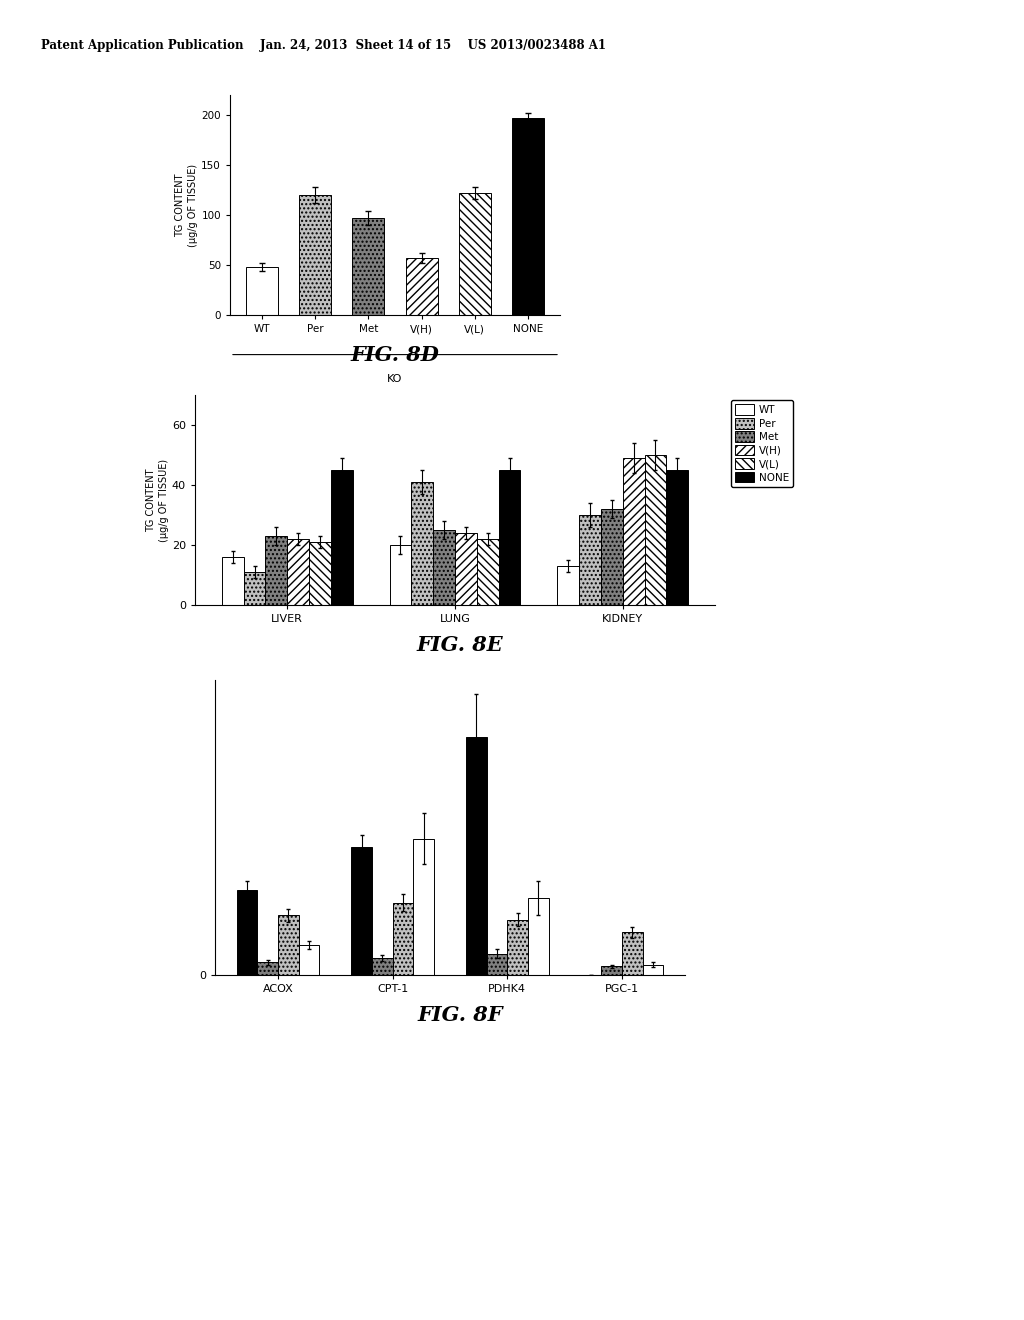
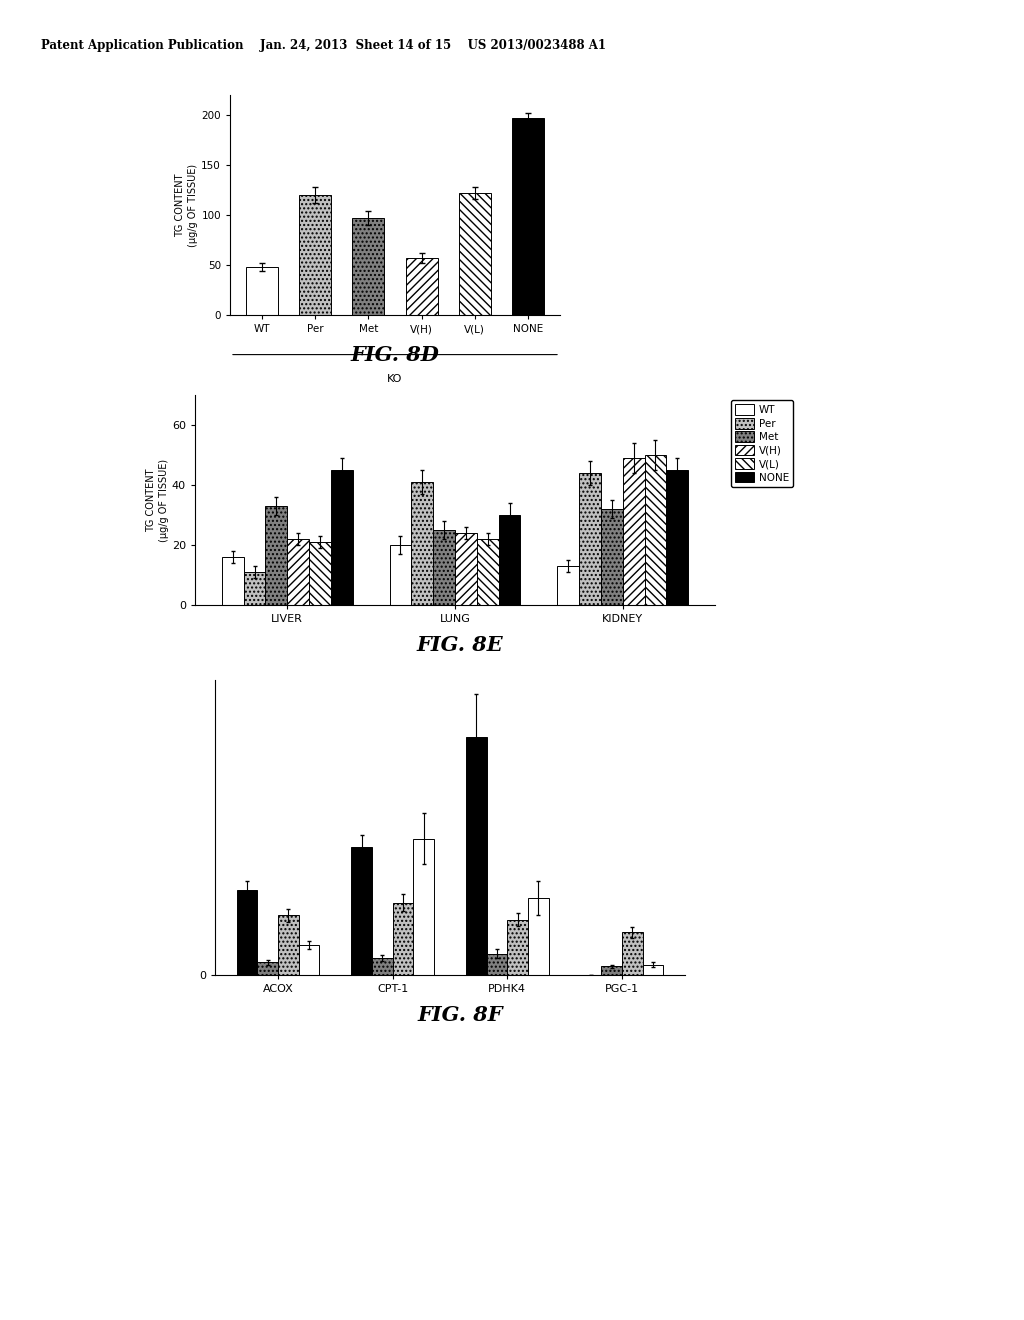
Met/LIVER: 23 -> 33
NONE/LUNG: 45 -> 30
Per/KIDNEY: 30 -> 44
